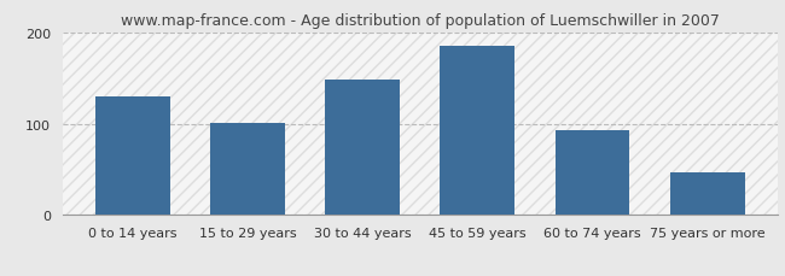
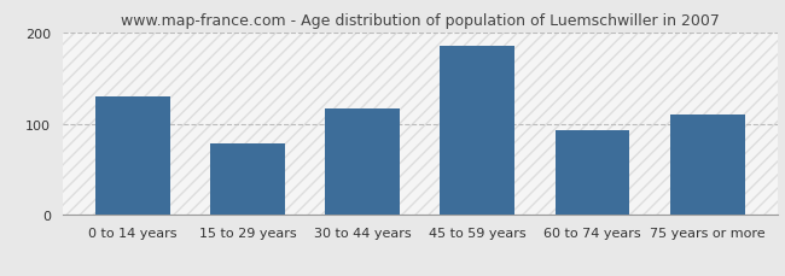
15 to 29 years: 101 -> 78
30 to 44 years: 148 -> 116
75 years or more: 47 -> 110
